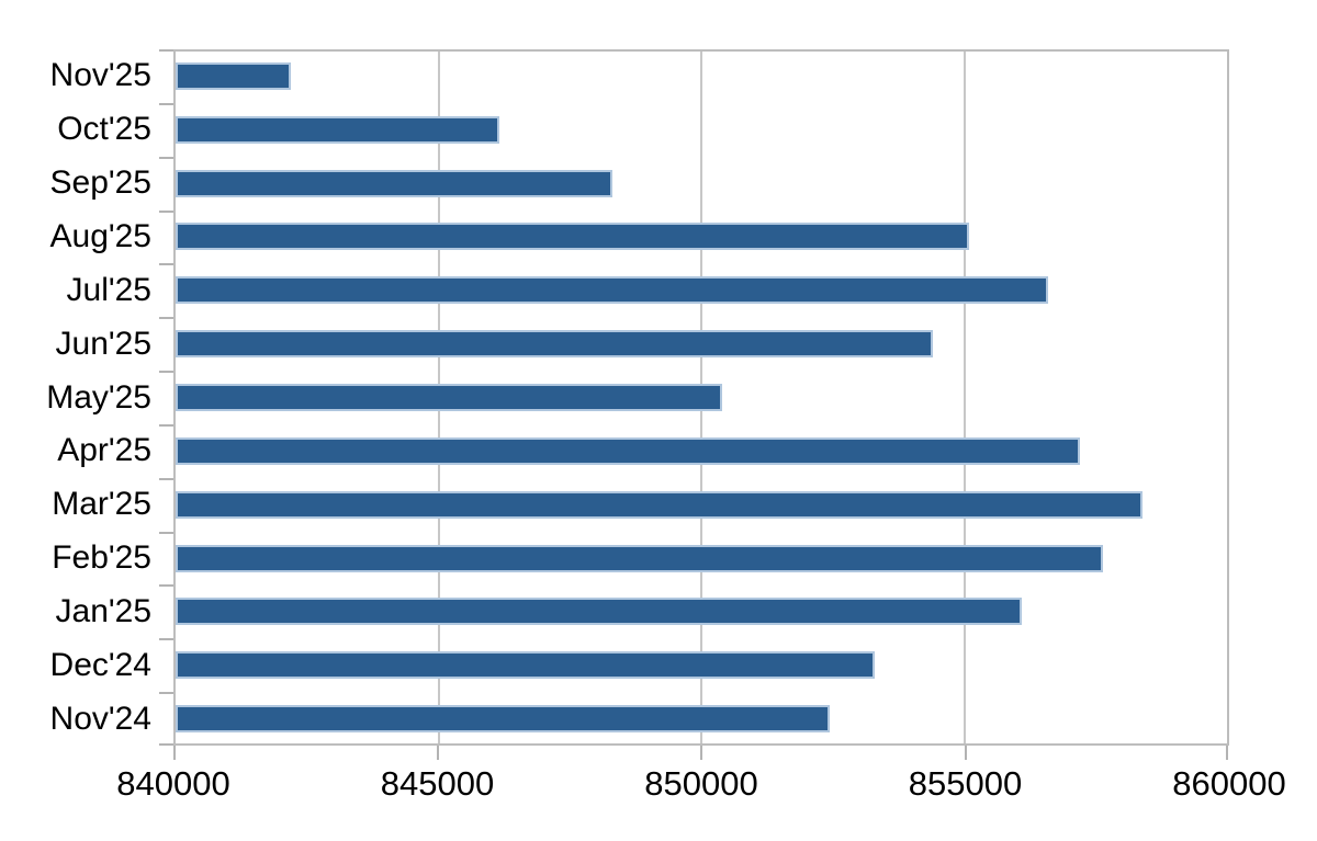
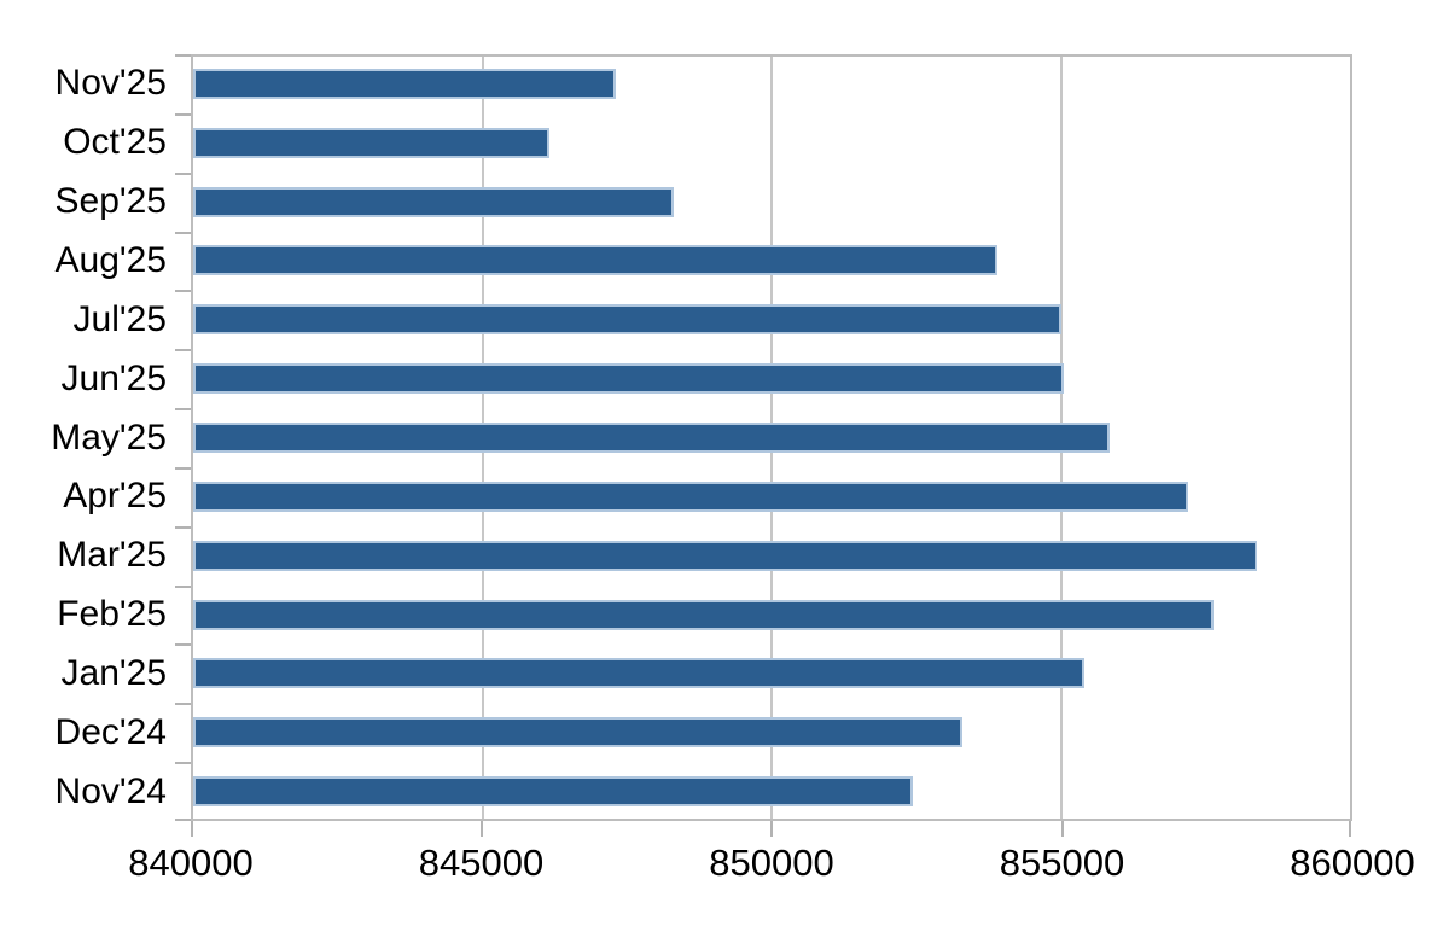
Nov'25: 842200 -> 847300
Aug'25: 855100 -> 853900
Jul'25: 856600 -> 855000
Jun'25: 854400 -> 855000
May'25: 850400 -> 855800
Jan'25: 856100 -> 855400
